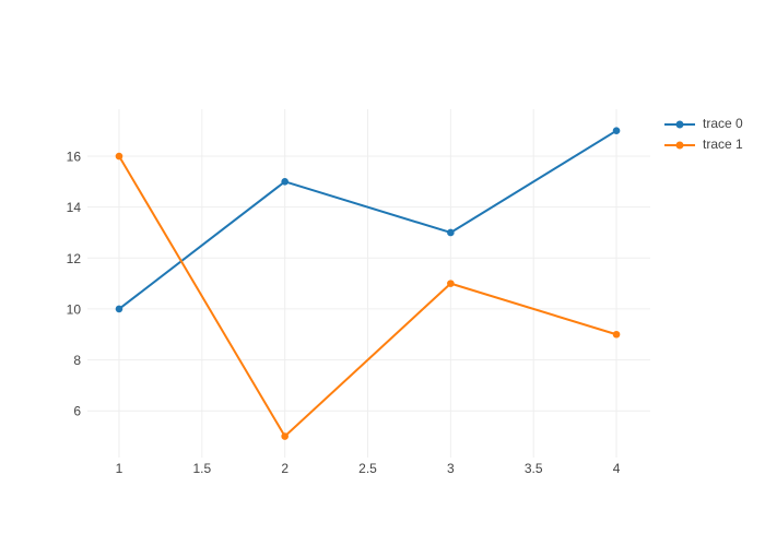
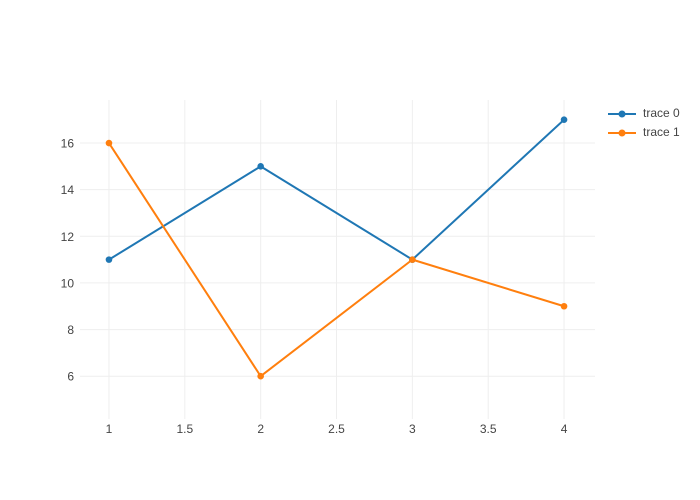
trace 0/1: 10 -> 11
trace 1/2: 5 -> 6
trace 0/3: 13 -> 11
